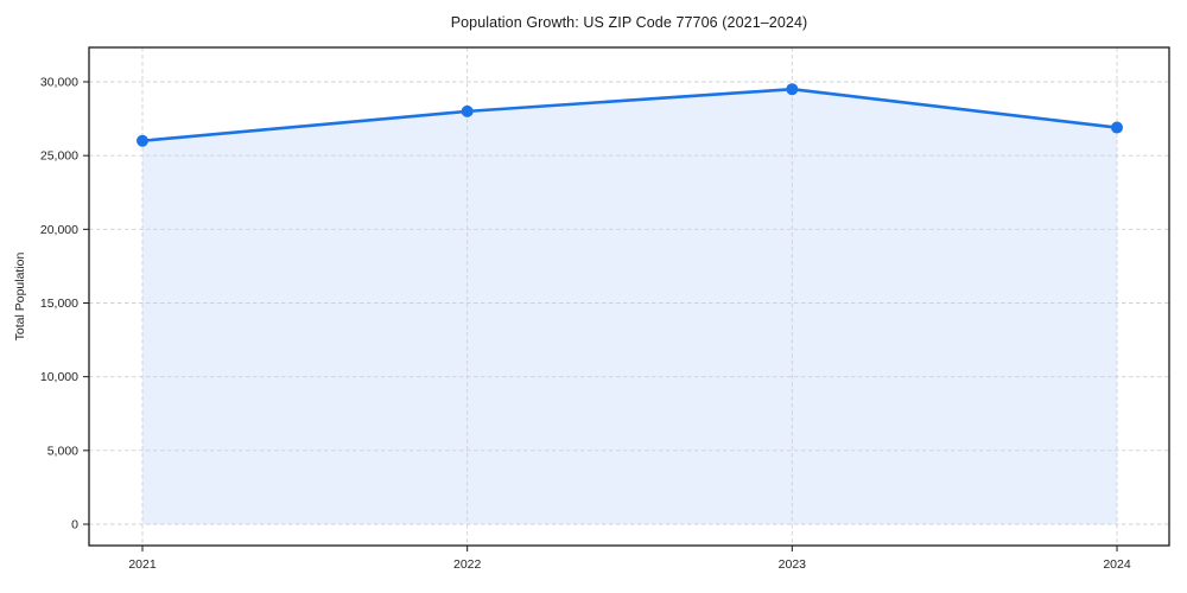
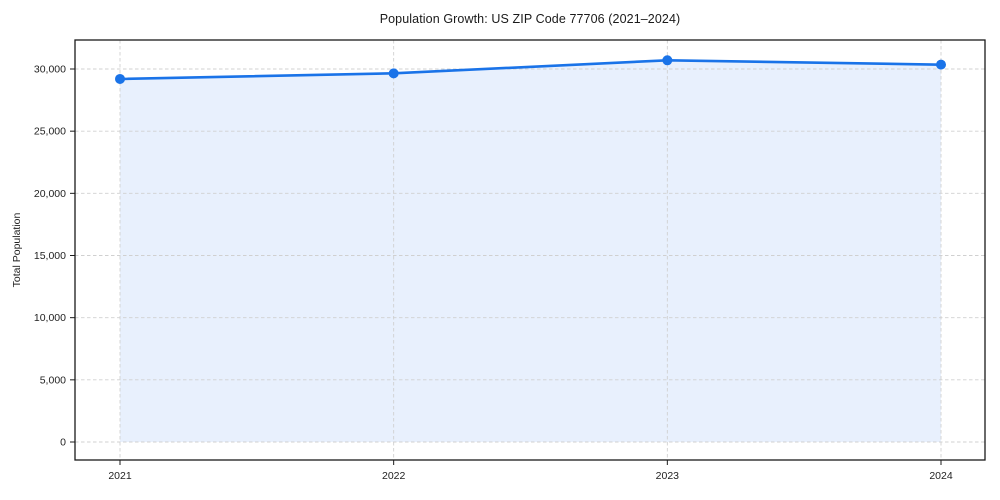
2021: 26000 -> 29200
2022: 28000 -> 29600
2023: 29500 -> 30700
2024: 26900 -> 30400
